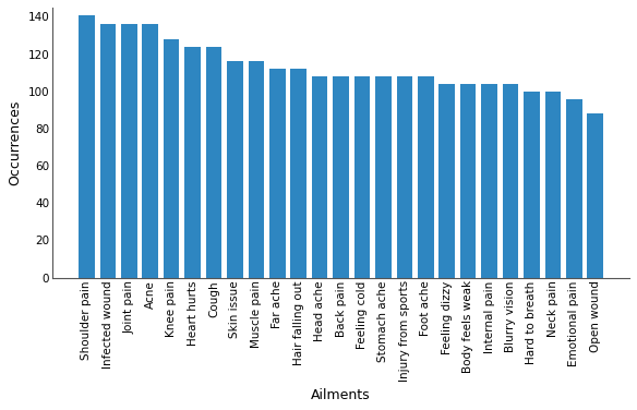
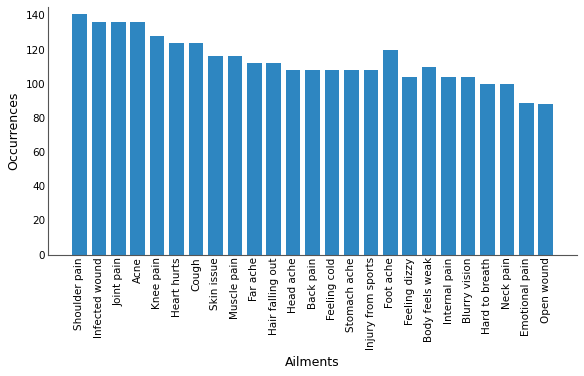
Foot ache: 108 -> 120
Body feels weak: 104 -> 110
Emotional pain: 96 -> 89
